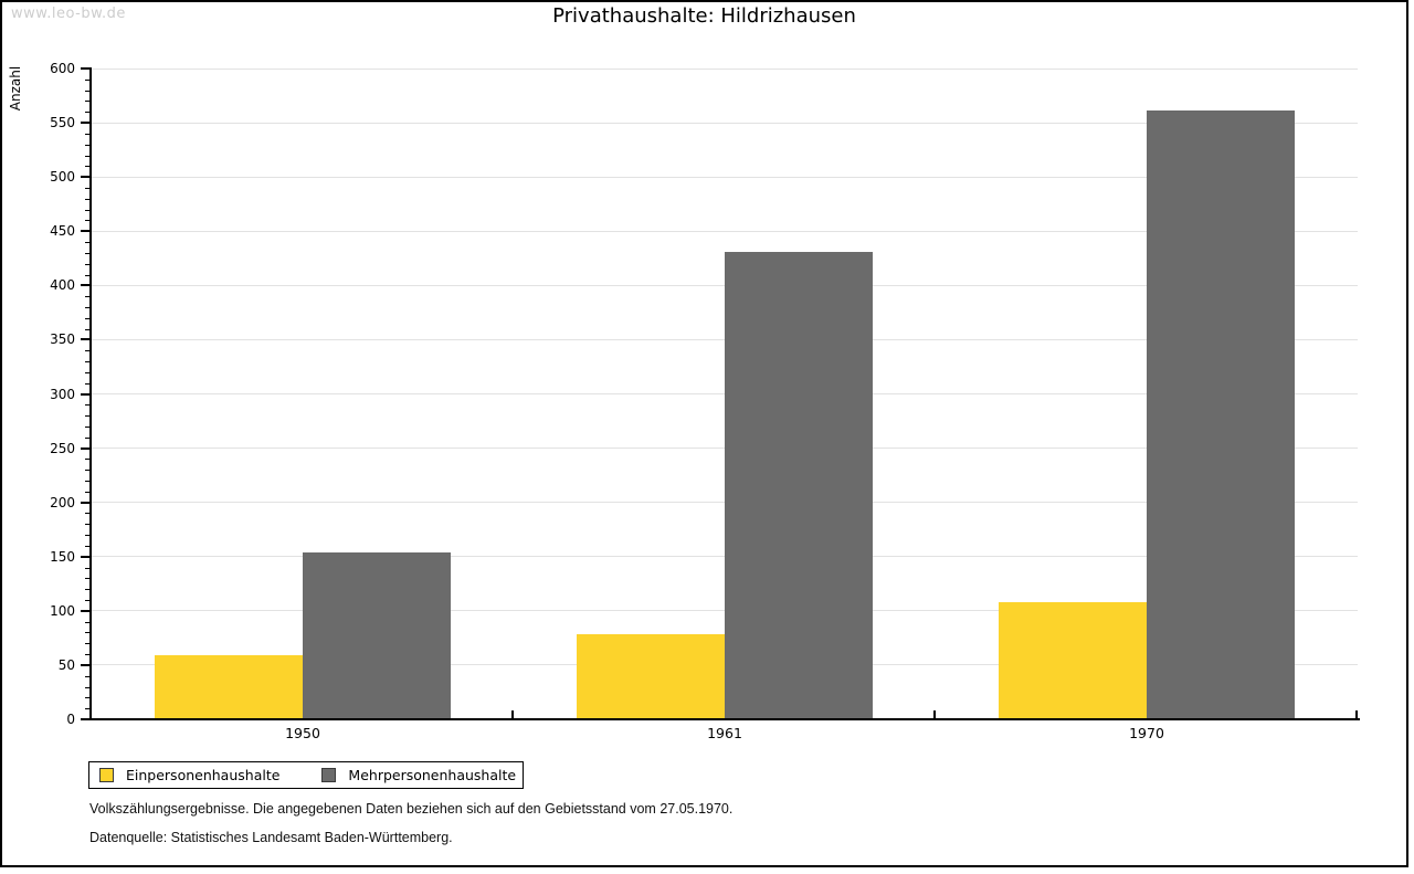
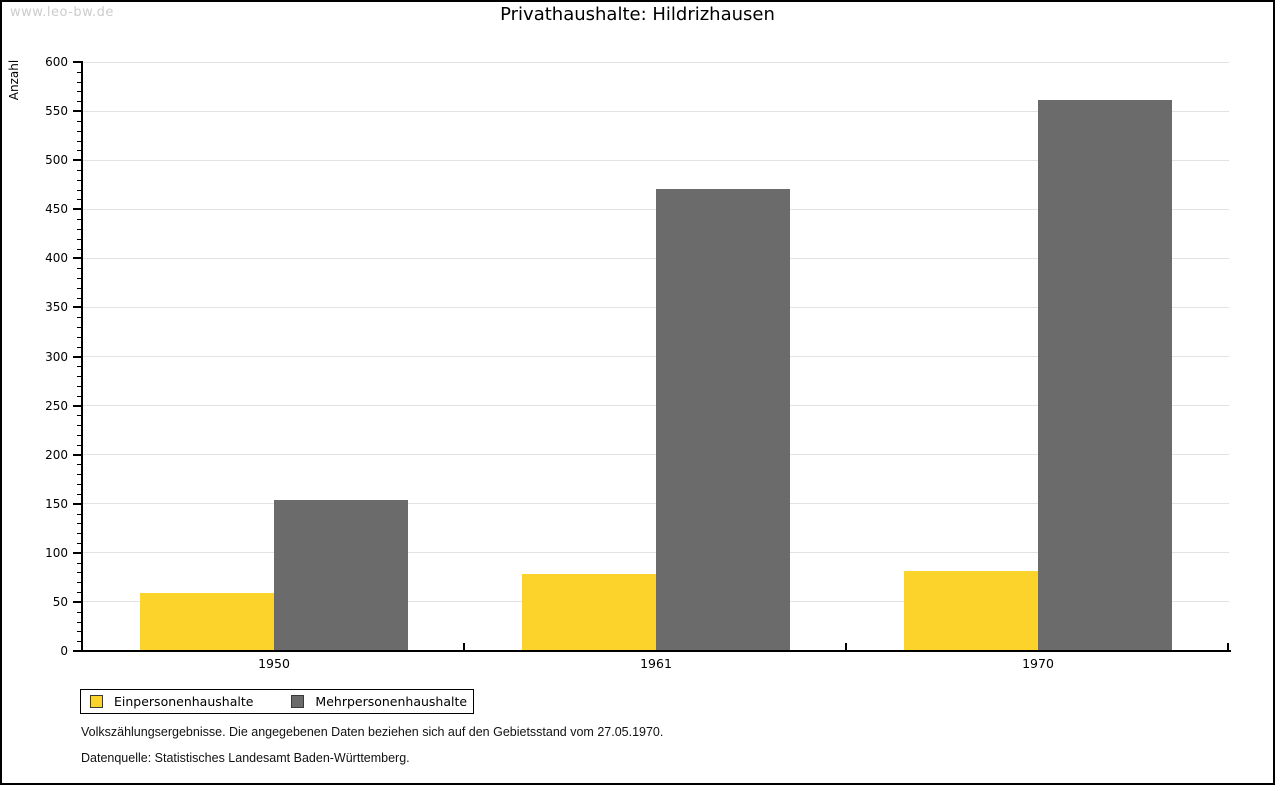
Mehrpersonenhaushalte/1961: 430 -> 470
Einpersonenhaushalte/1970: 110 -> 80
